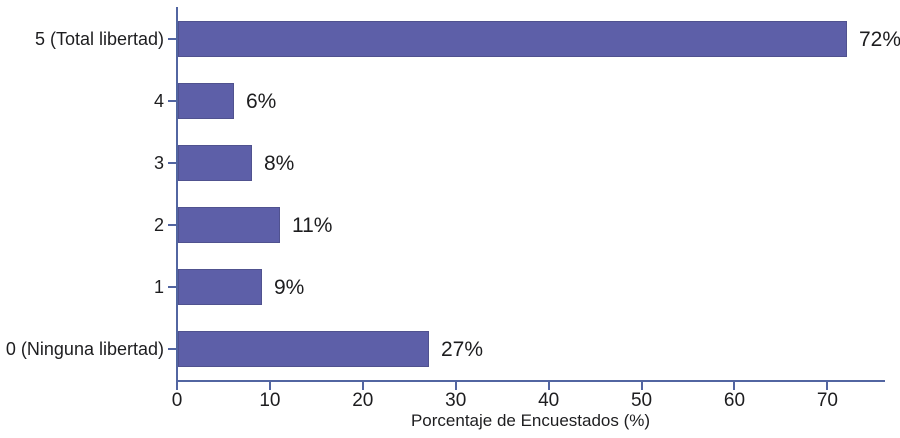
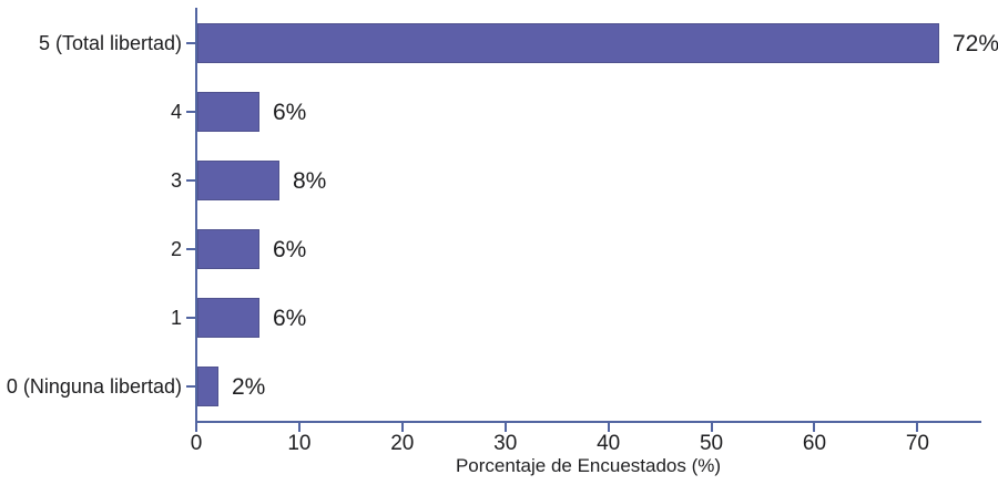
2: 11% -> 6%
1: 9% -> 6%
0 (Ninguna libertad): 27% -> 2%
